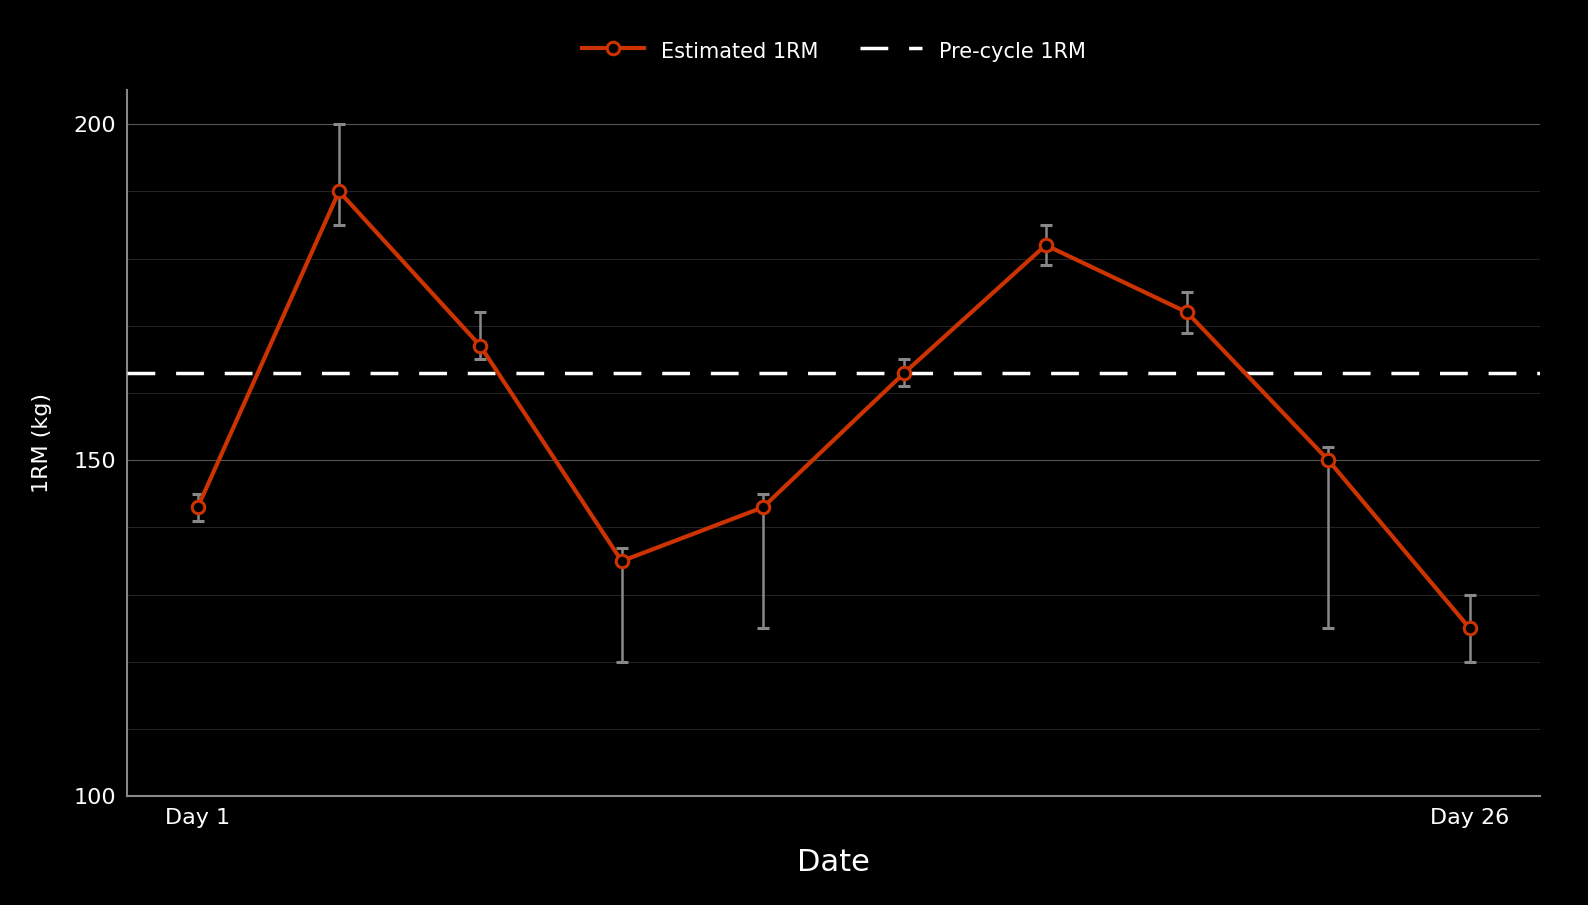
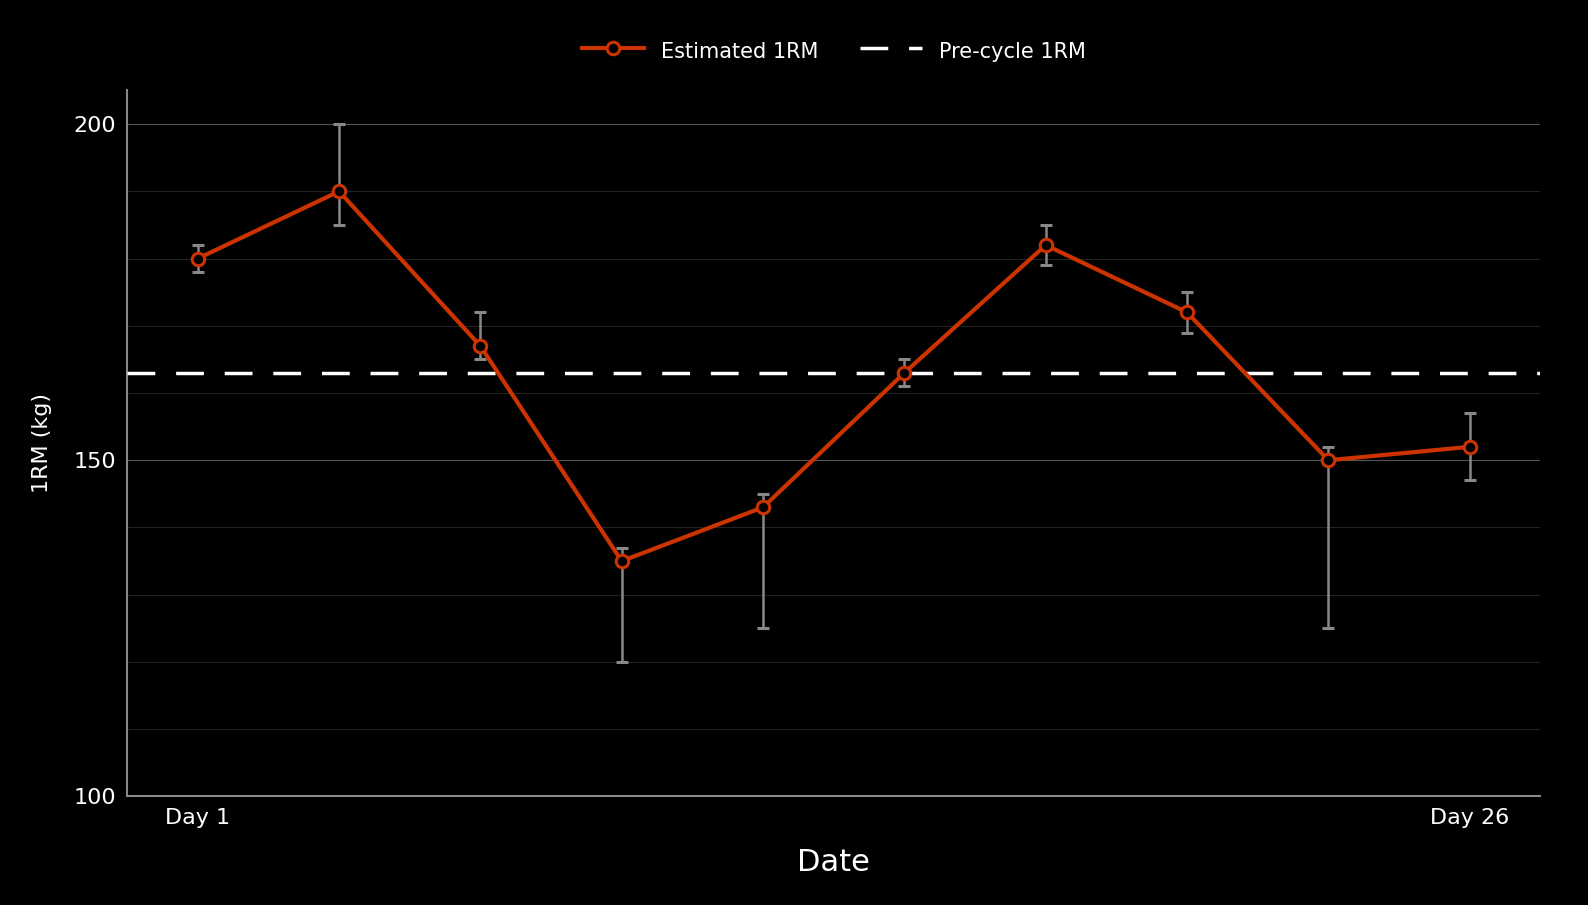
Day 1: 143 -> 180
Day 26: 125 -> 152
